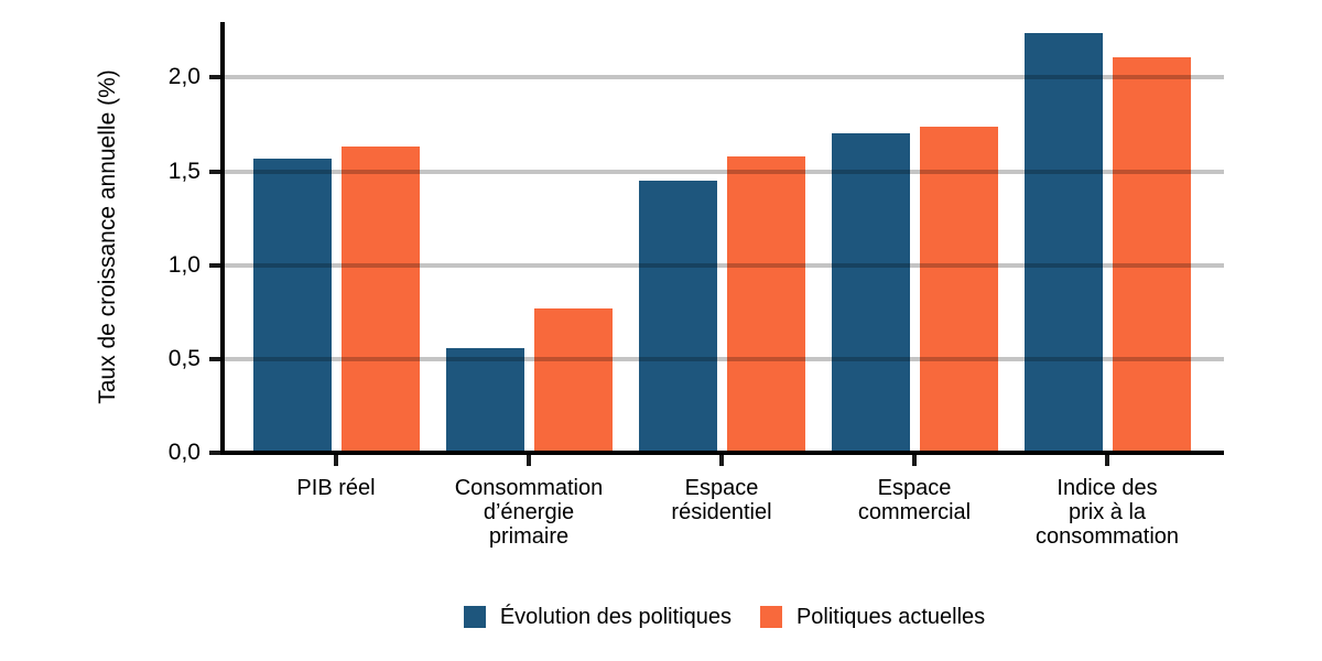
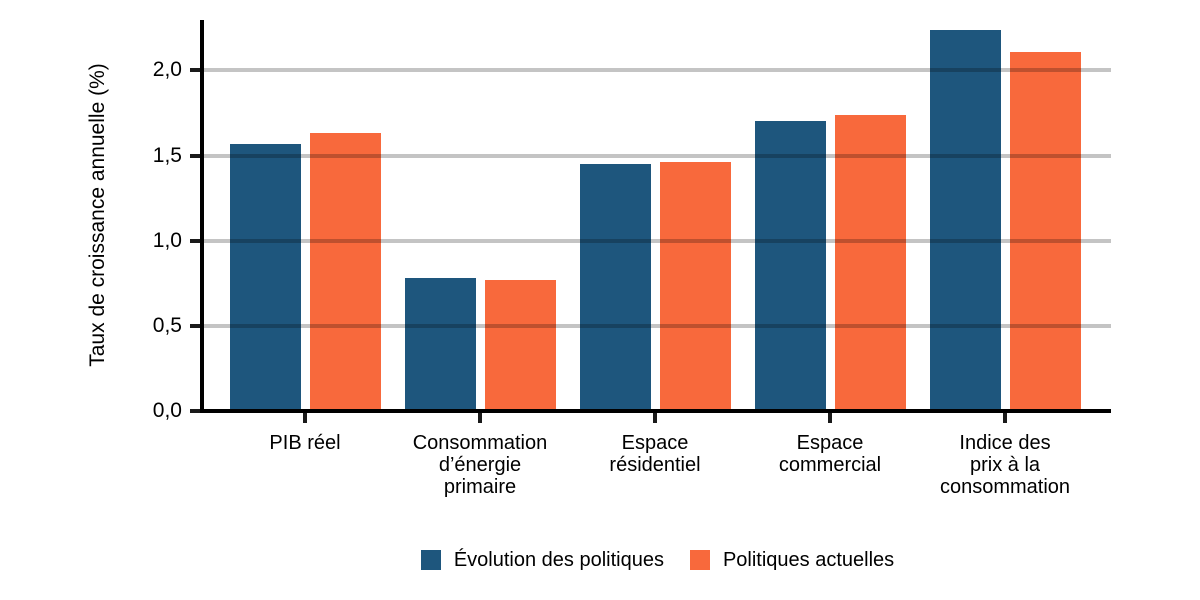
Évolution des politiques/Consommation d’énergie primaire: 0,56 -> 0,78
Politiques actuelles/Espace résidentiel: 1,58 -> 1,46
